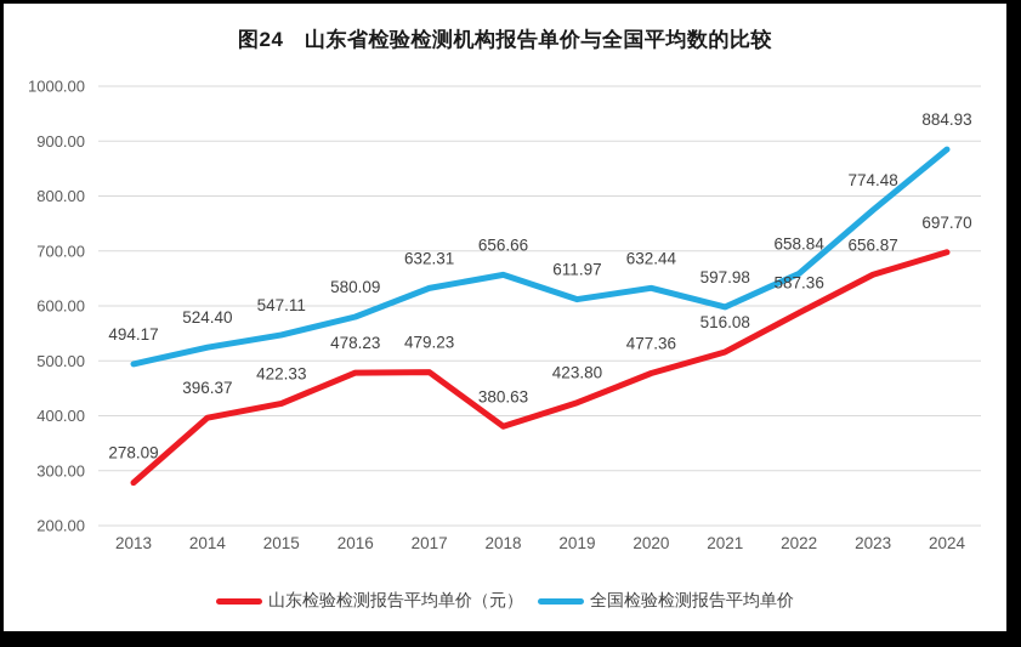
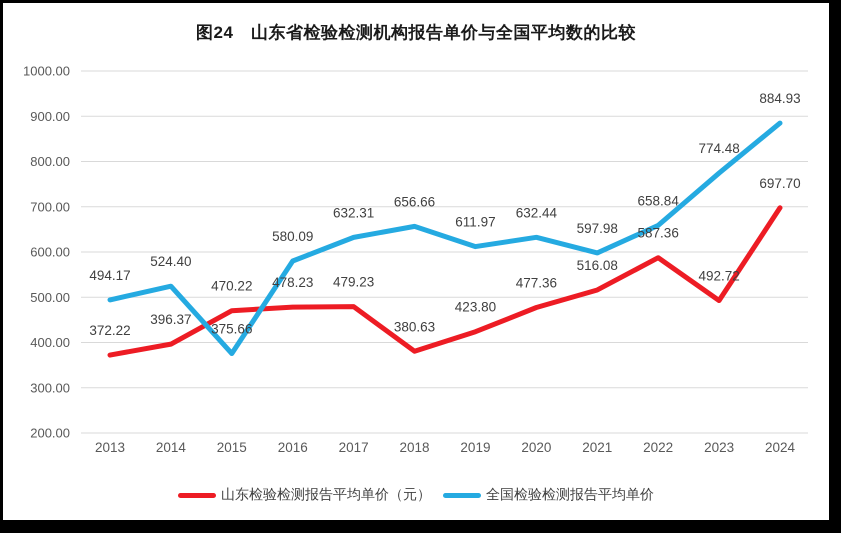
山东检验检测报告平均单价（元）/2013: 278.09 -> 372.22
山东检验检测报告平均单价（元）/2015: 422.33 -> 470.22
全国检验检测报告平均单价/2015: 547.11 -> 375.66
山东检验检测报告平均单价（元）/2023: 656.87 -> 492.72
